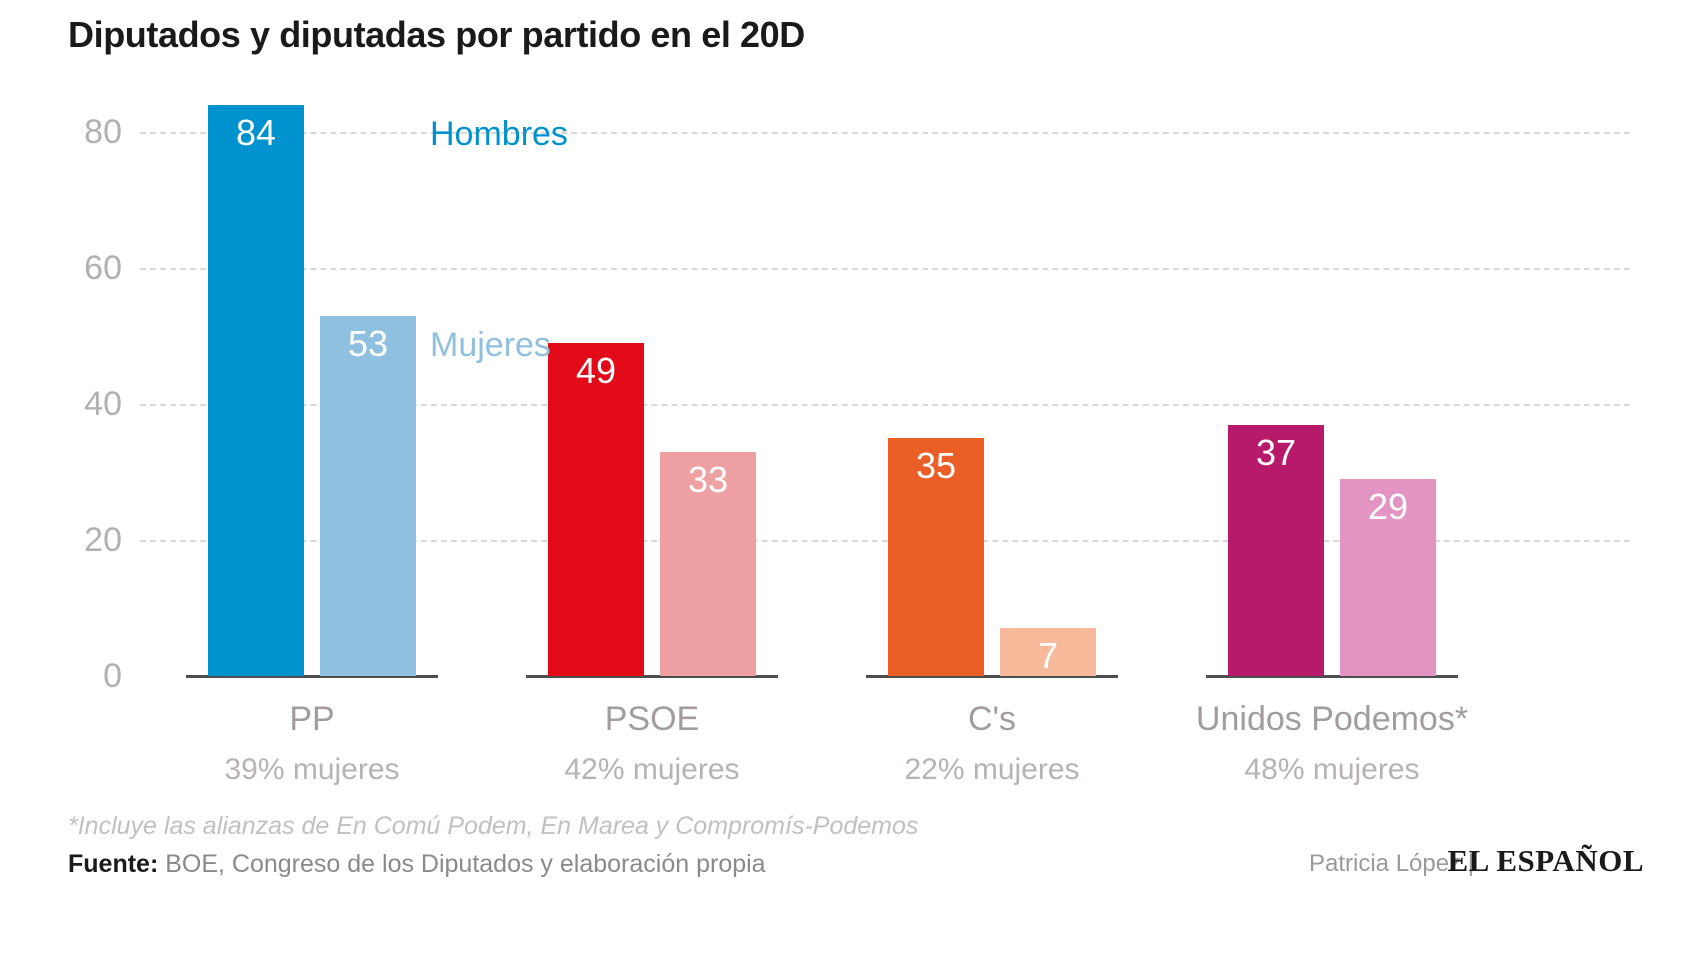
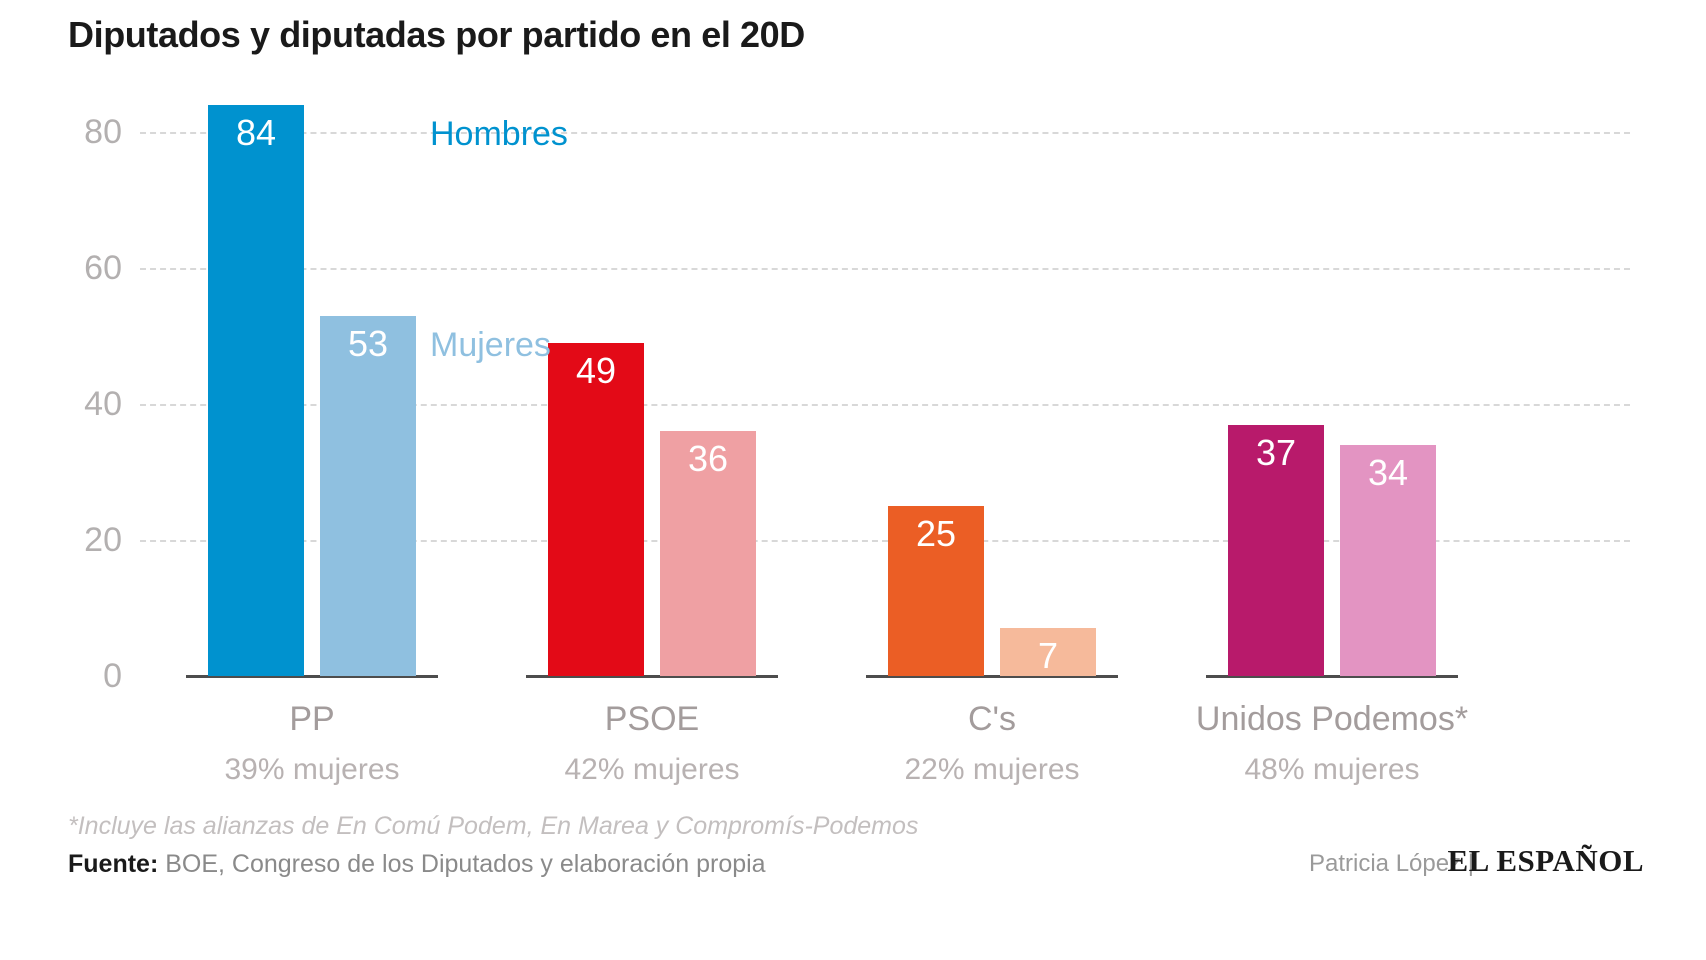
Mujeres/PSOE: 33 -> 36
Hombres/C's: 35 -> 25
Mujeres/Unidos Podemos*: 29 -> 34
